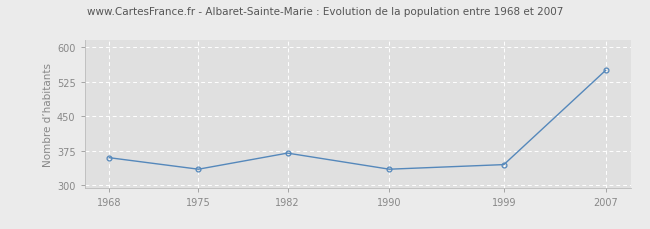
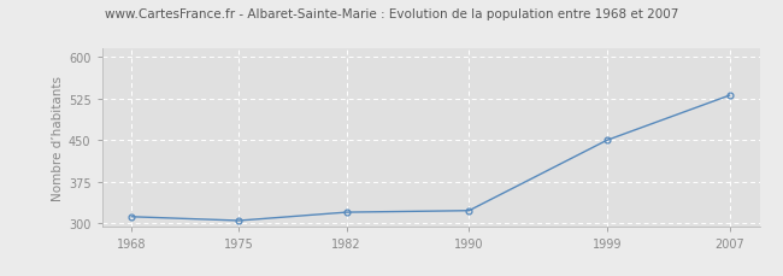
1968: 360 -> 312
1975: 335 -> 305
1982: 370 -> 320
1990: 335 -> 323
1999: 345 -> 450
2007: 550 -> 531
